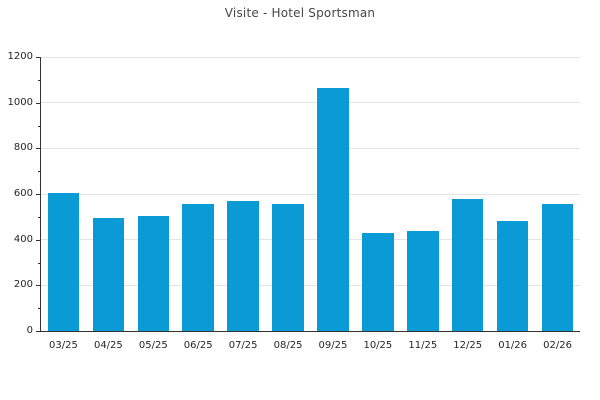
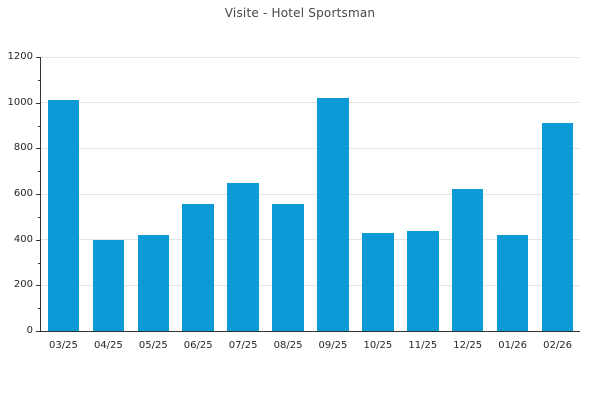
03/25: 600 -> 1010
04/25: 500 -> 400
05/25: 500 -> 420
07/25: 570 -> 650
09/25: 1060 -> 1020
12/25: 580 -> 620
01/26: 480 -> 420
02/26: 560 -> 910
